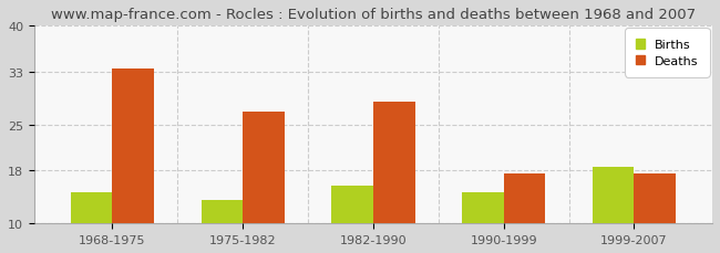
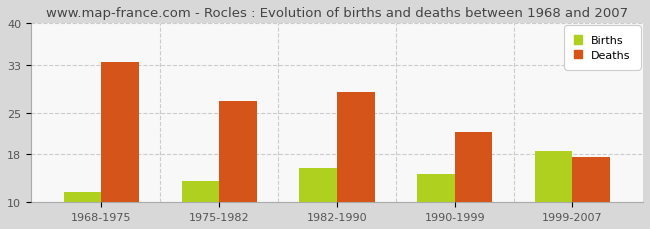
Births/1968-1975: 14.8 -> 11.8
Deaths/1990-1999: 17.5 -> 21.8
